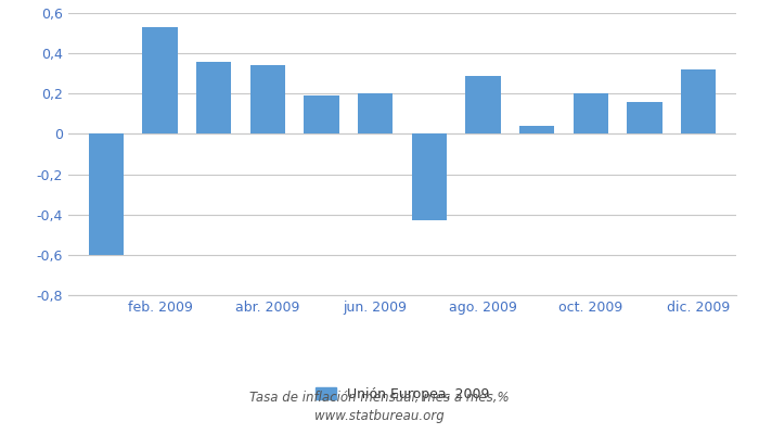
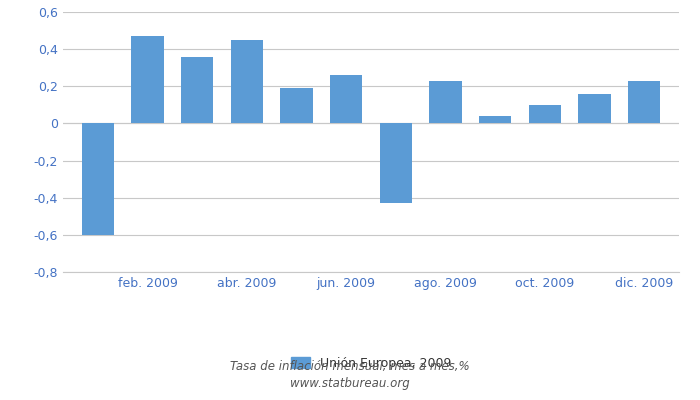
feb. 2009: 0,53 -> 0,47
abr. 2009: 0,34 -> 0,45
jun. 2009: 0,20 -> 0,26
ago. 2009: 0,29 -> 0,23
oct. 2009: 0,20 -> 0,10
dic. 2009: 0,32 -> 0,23
